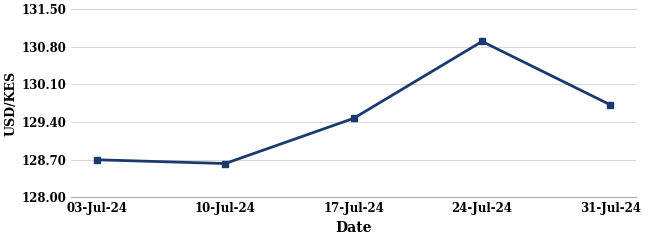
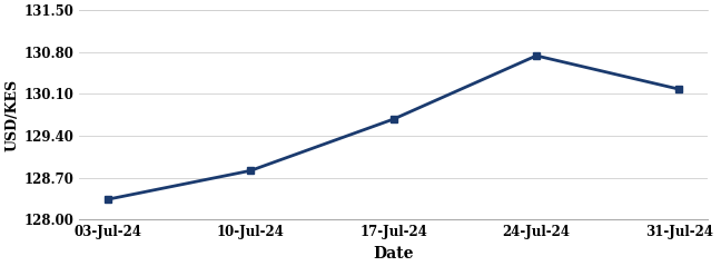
03-Jul-24: 128.70 -> 128.34
10-Jul-24: 128.63 -> 128.82
17-Jul-24: 129.47 -> 129.68
24-Jul-24: 130.90 -> 130.74
31-Jul-24: 129.72 -> 130.18
